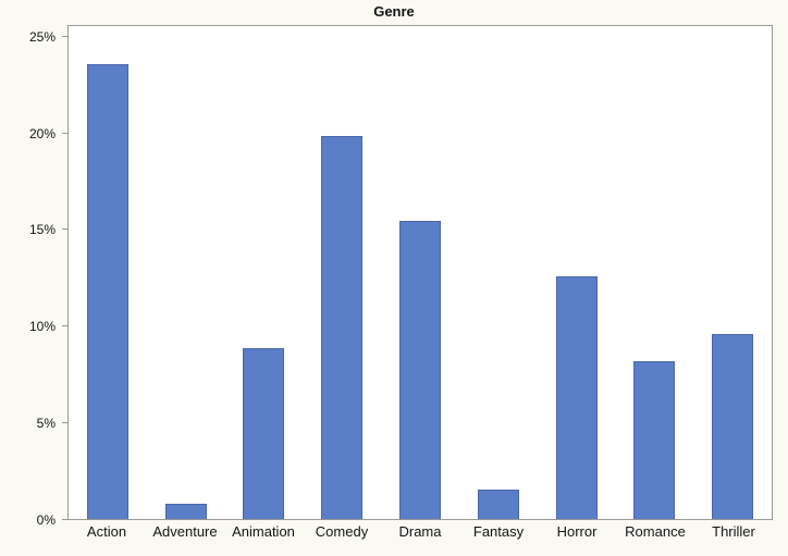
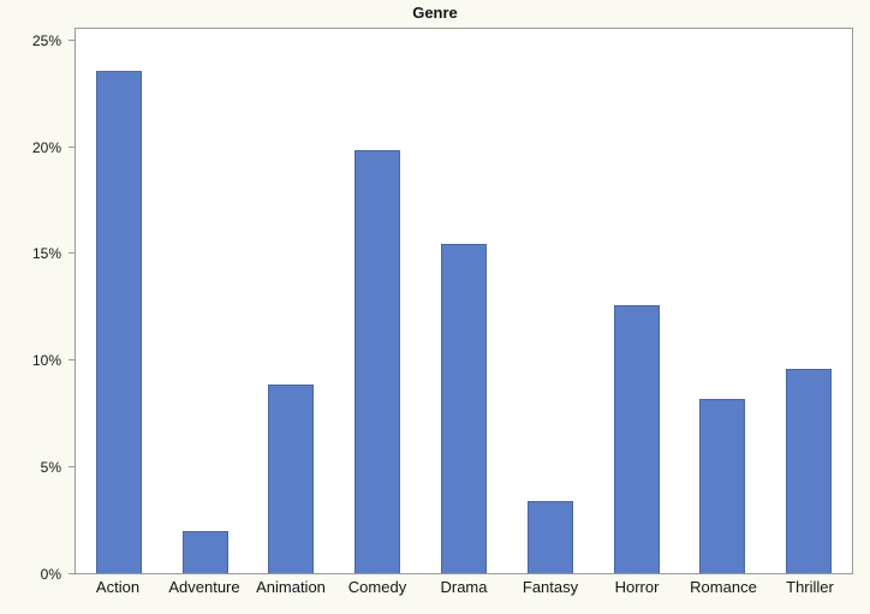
Adventure: 0.8% -> 2.0%
Fantasy: 1.5% -> 3.4%
